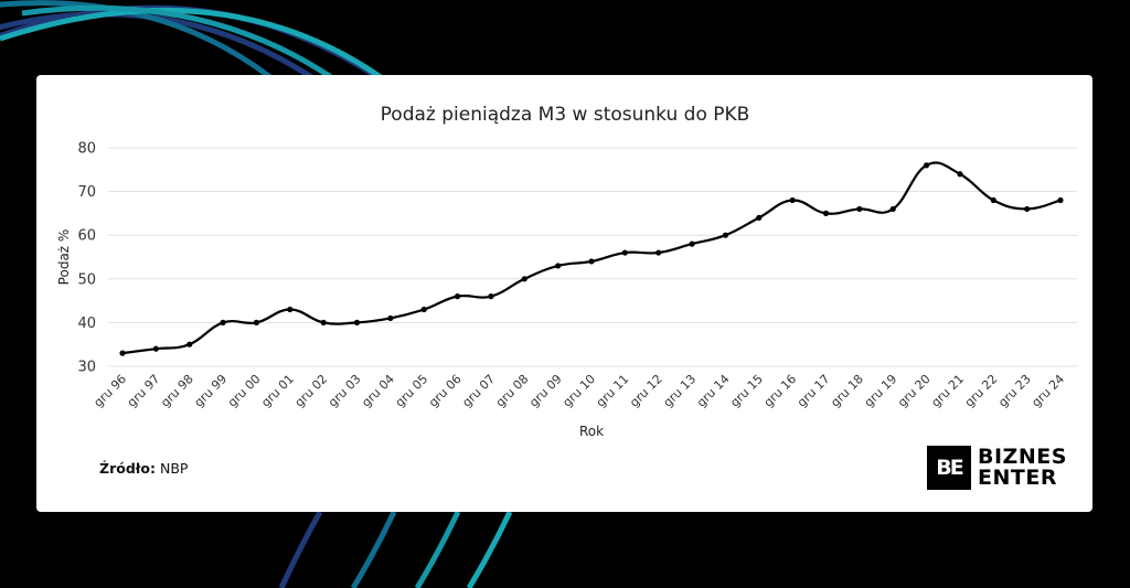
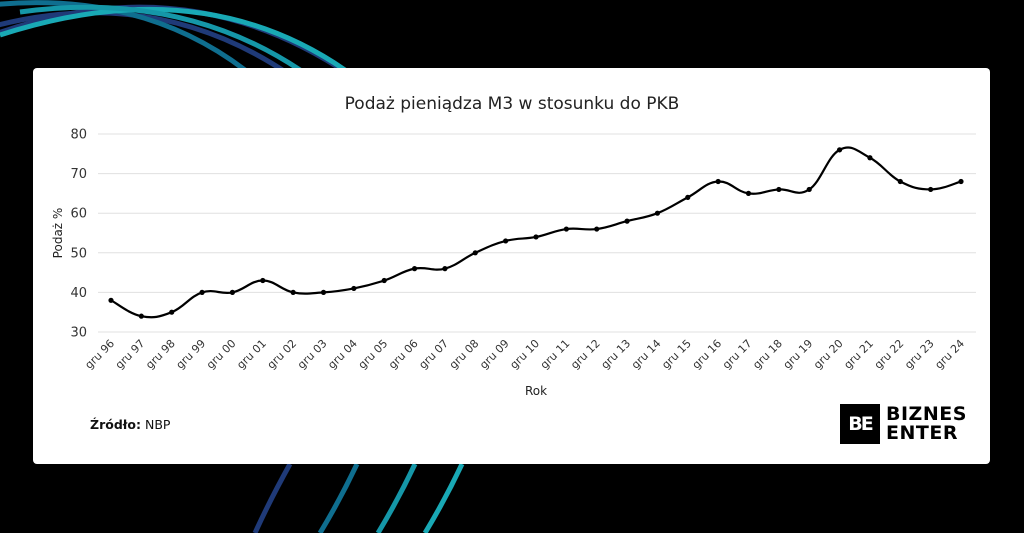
gru 96: 33 -> 38
